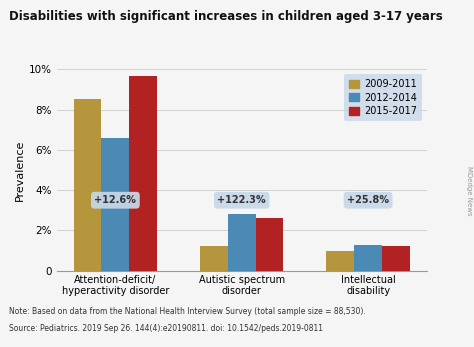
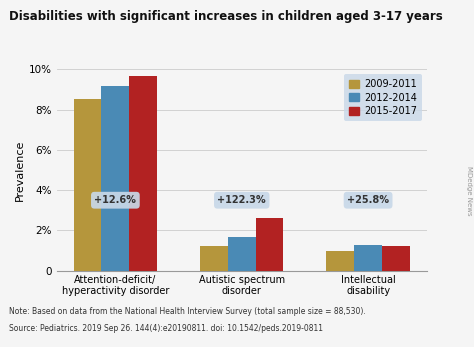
2012-2014/Attention-deficit/ hyperactivity disorder: 6.60% -> 9.20%
2012-2014/Autistic spectrum disorder: 2.80% -> 1.65%
